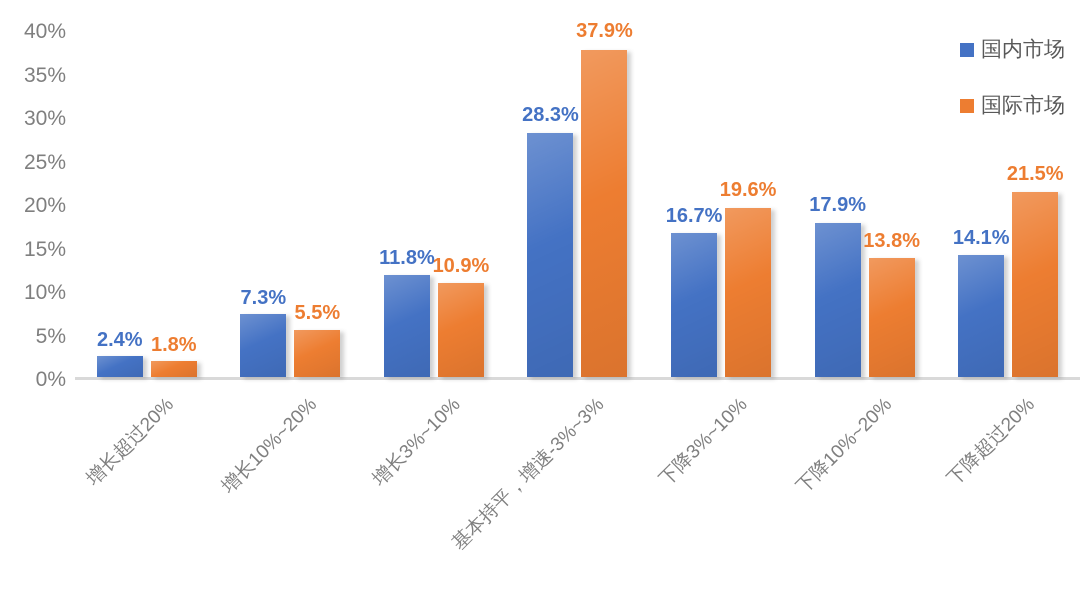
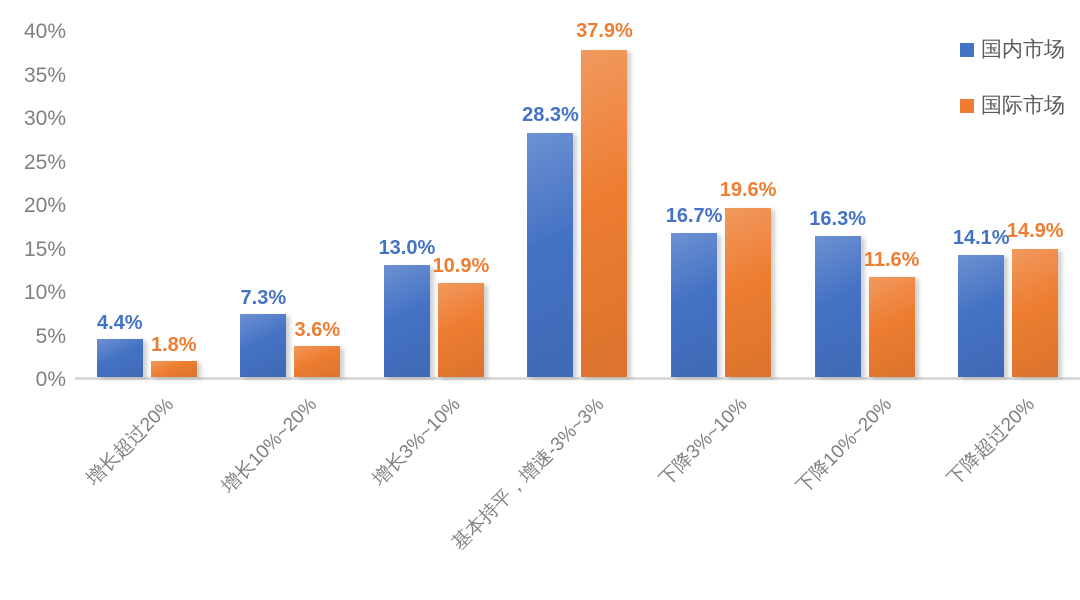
国内市场/增长超过20%: 2.4% -> 4.4%
国际市场/增长10%~20%: 5.5% -> 3.6%
国内市场/增长3%~10%: 11.8% -> 13.0%
国内市场/下降10%~20%: 17.9% -> 16.3%
国际市场/下降10%~20%: 13.8% -> 11.6%
国际市场/下降超过20%: 21.5% -> 14.9%
